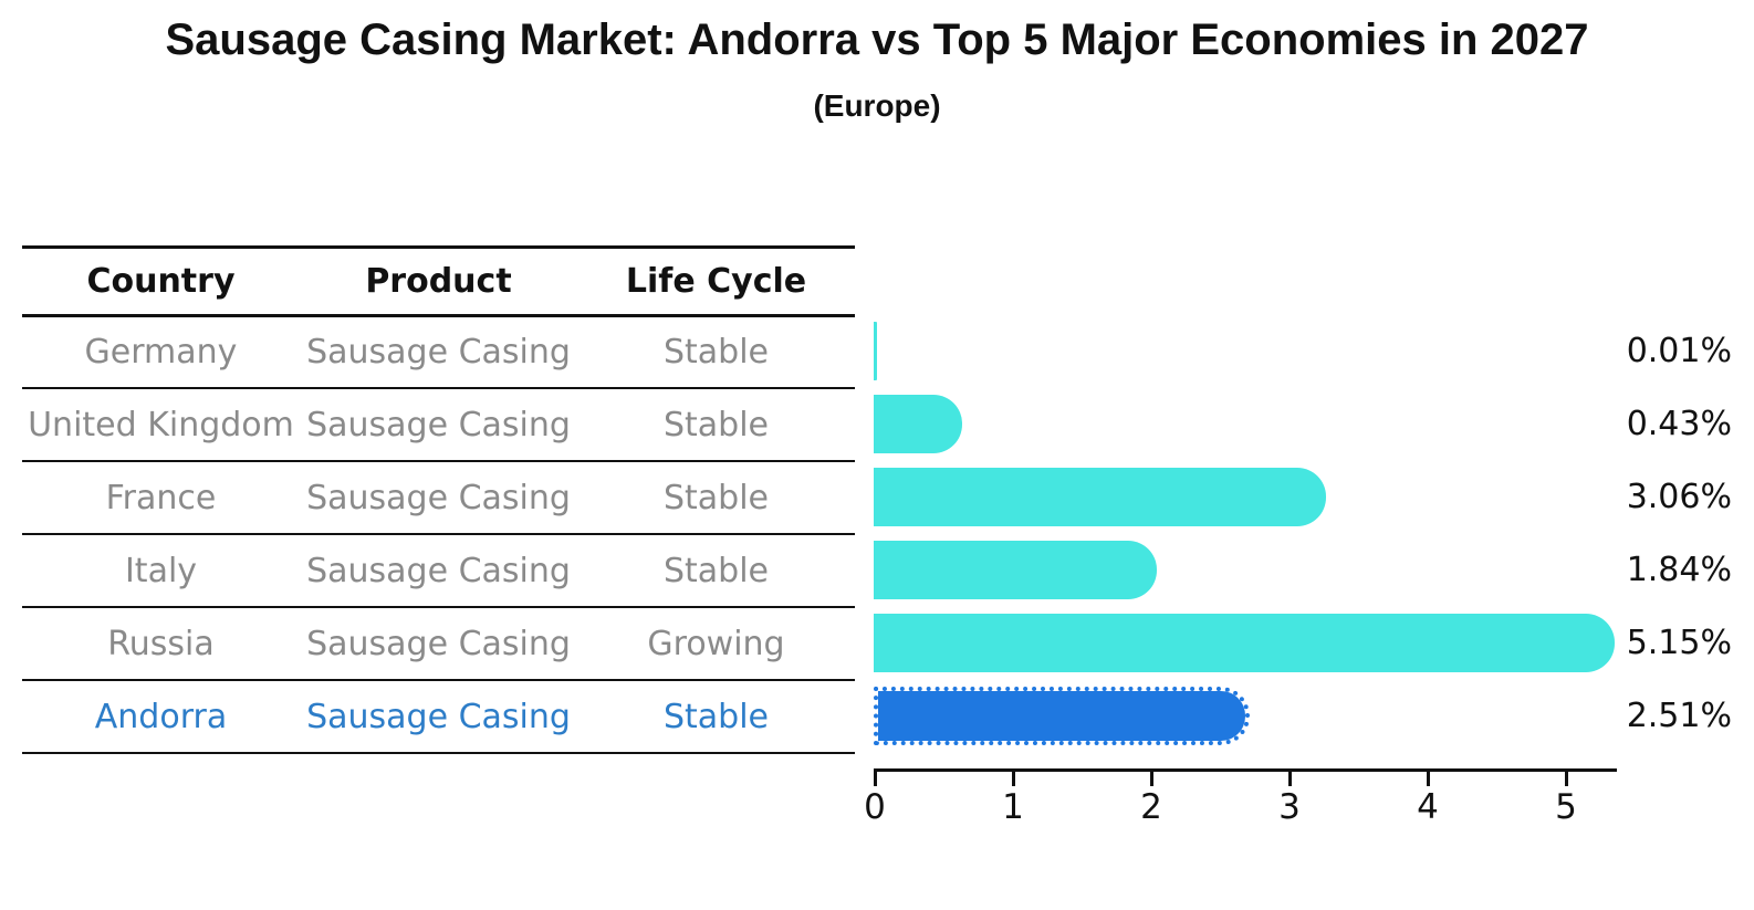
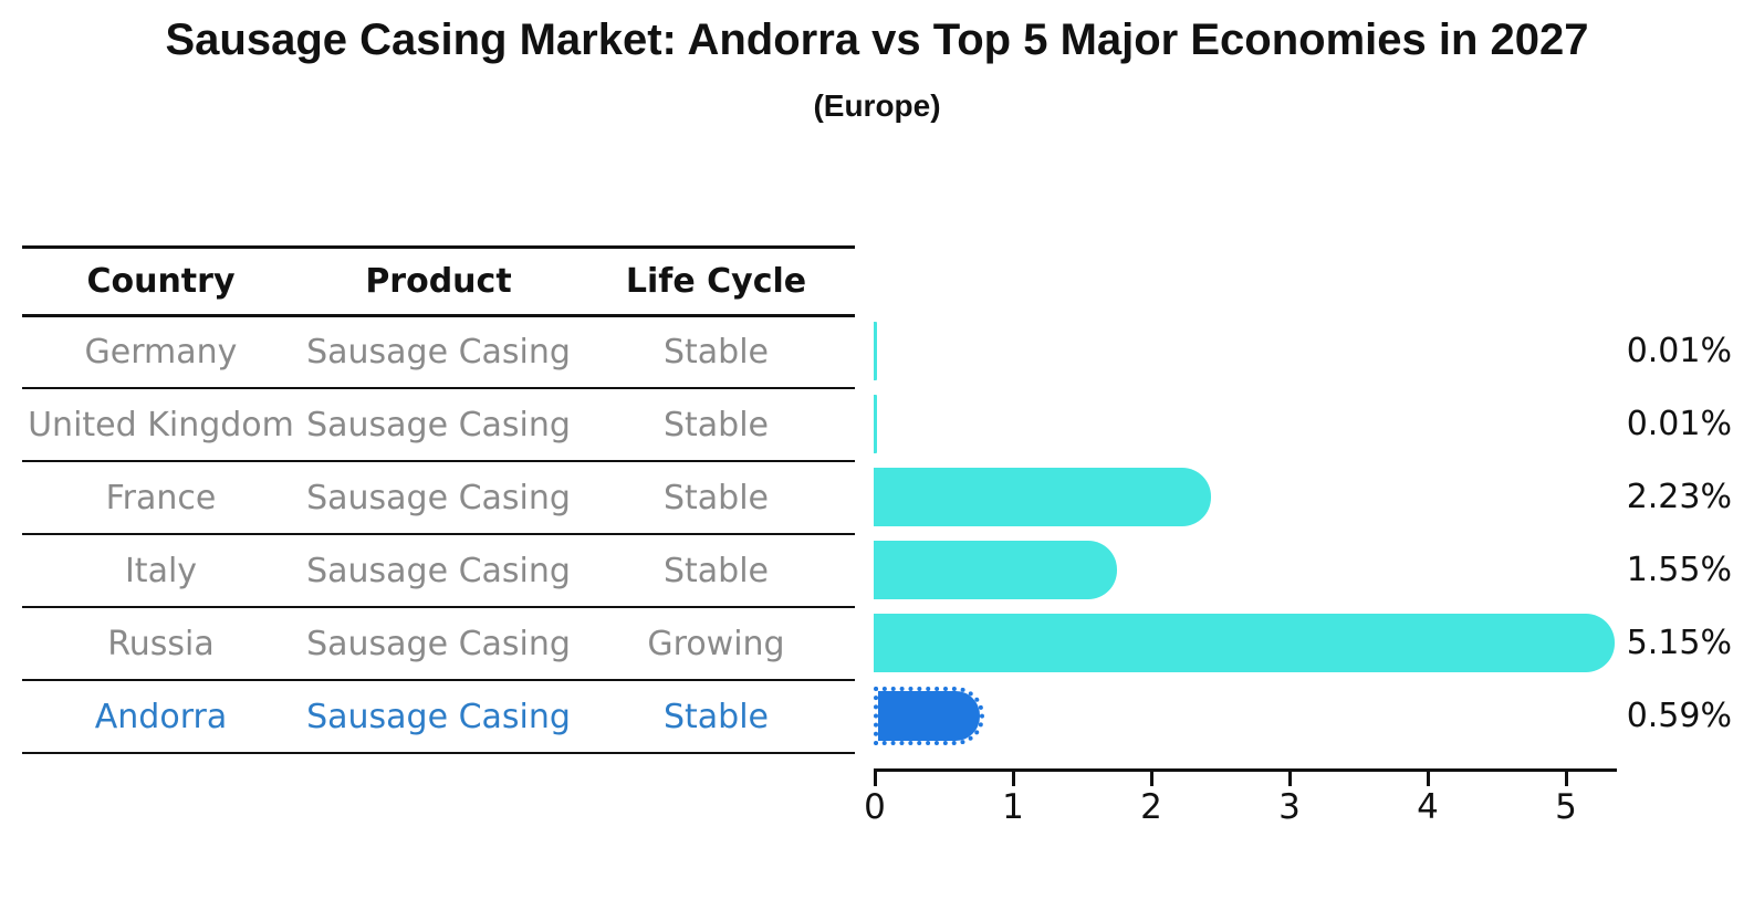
United Kingdom: 0.43% -> 0.01%
France: 3.06% -> 2.23%
Italy: 1.84% -> 1.55%
Andorra: 2.51% -> 0.59%
